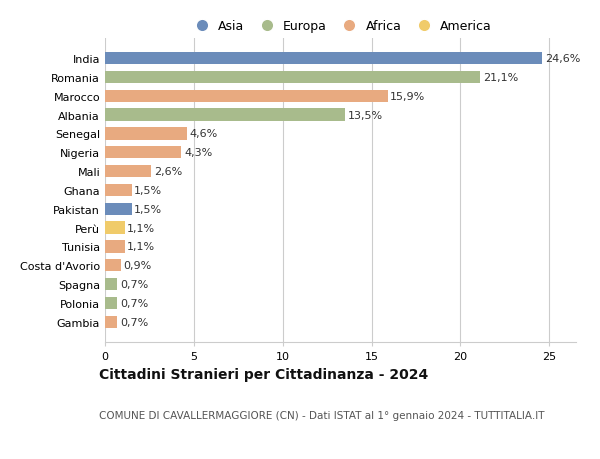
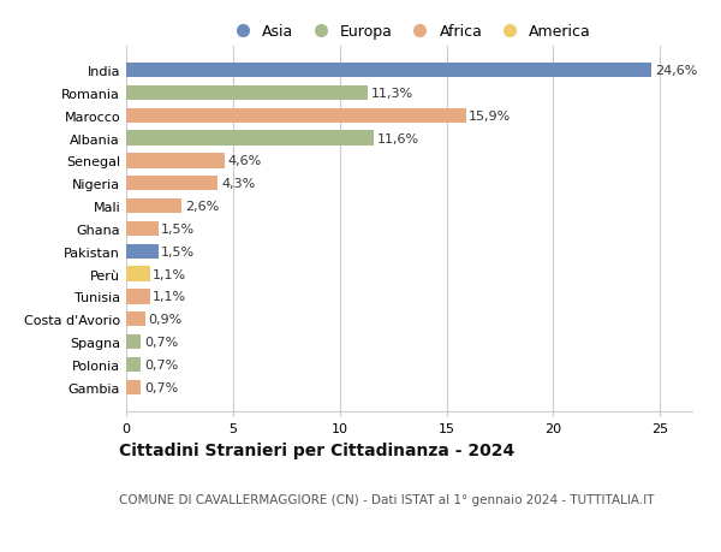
Romania: 21,1% -> 11,3%
Albania: 13,5% -> 11,6%
